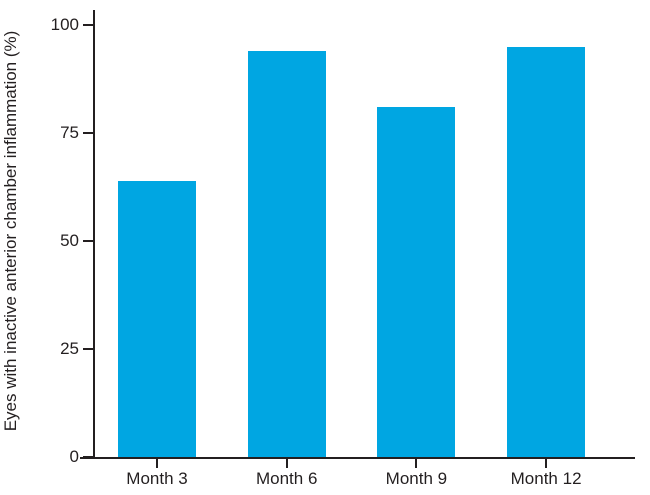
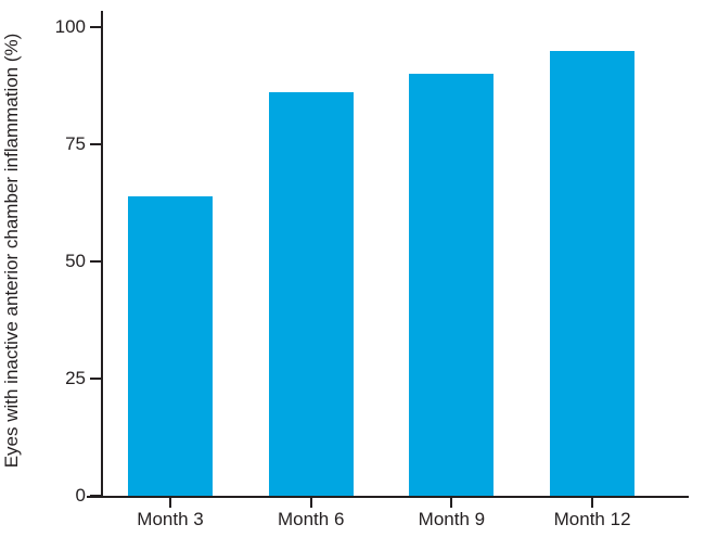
Month 6: 94 -> 86
Month 9: 81 -> 90
